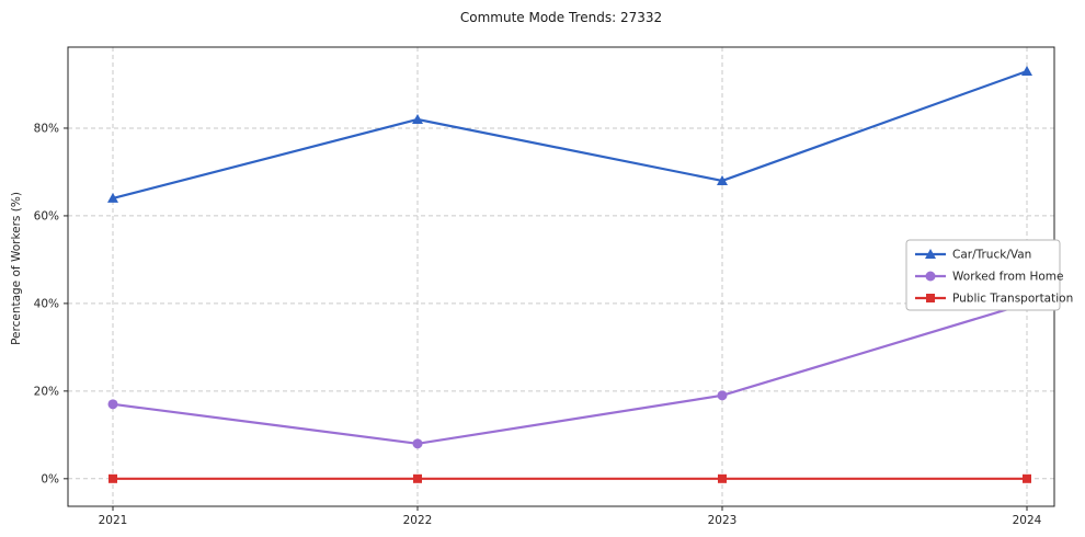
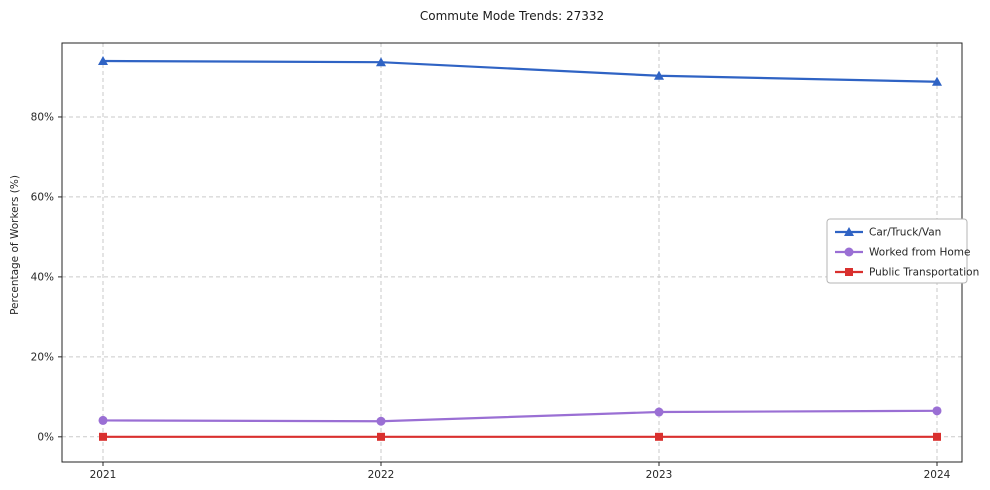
Car/Truck/Van/2021: 64% -> 94%
Worked from Home/2021: 17% -> 4%
Car/Truck/Van/2022: 82% -> 94%
Worked from Home/2022: 8% -> 4%
Car/Truck/Van/2023: 68% -> 90%
Worked from Home/2023: 19% -> 6%
Car/Truck/Van/2024: 93% -> 89%
Worked from Home/2024: 40% -> 6%
